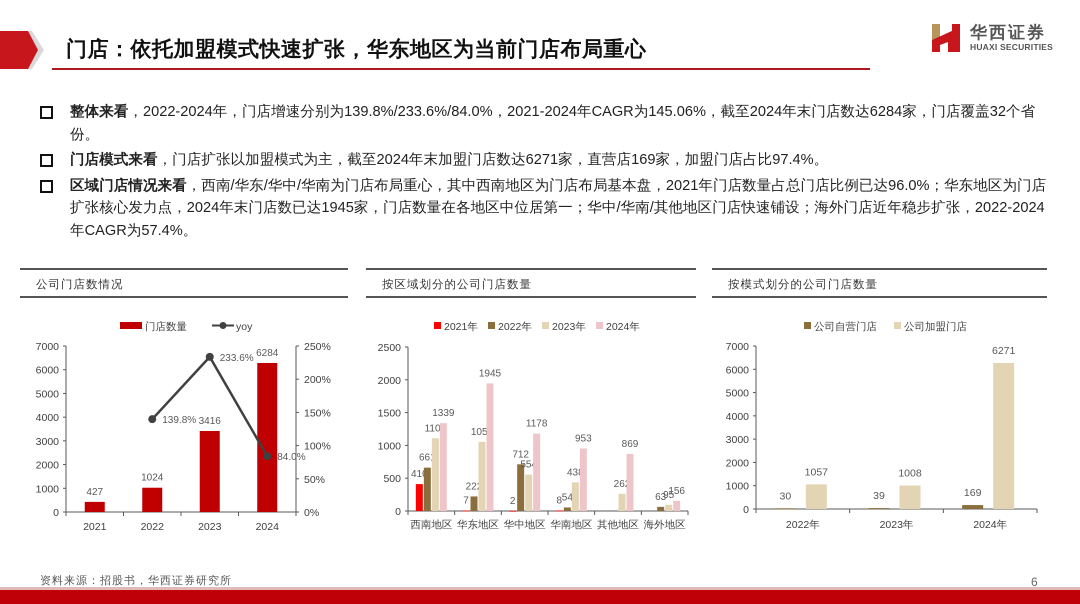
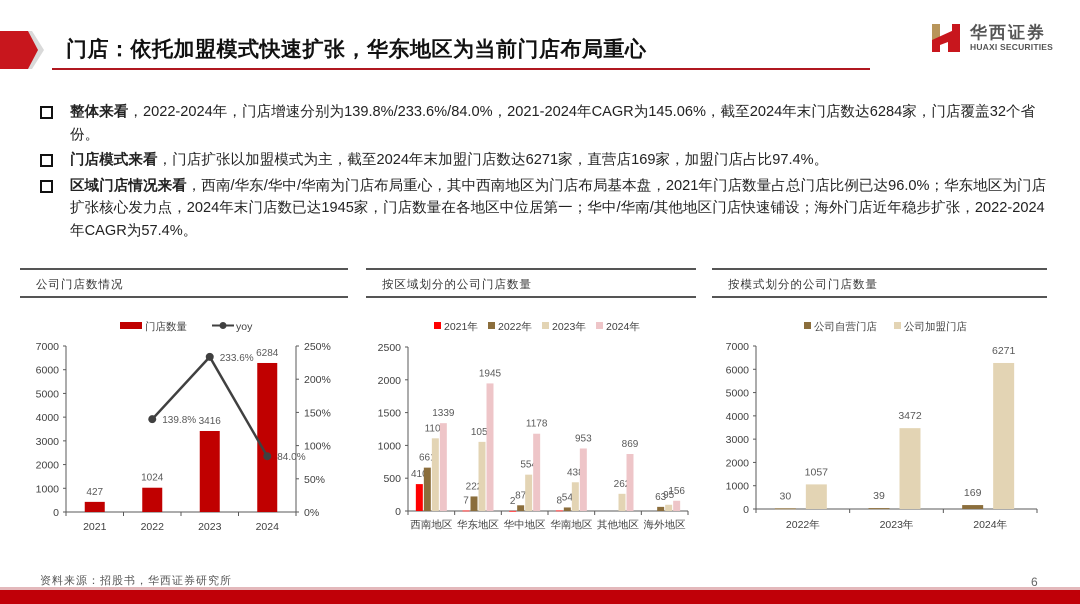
按区域划分的公司门店数量/2022年/华中地区: 712 -> 87
按模式划分的公司门店数量/公司加盟门店/2023年: 1008 -> 3472
